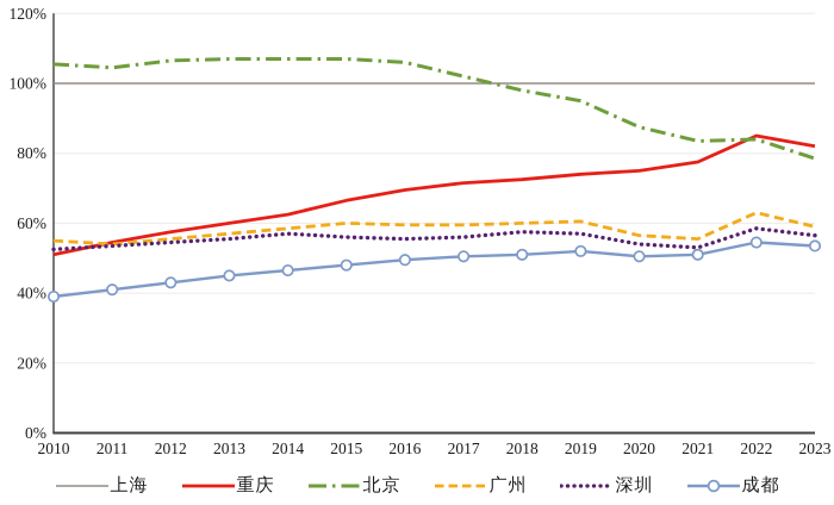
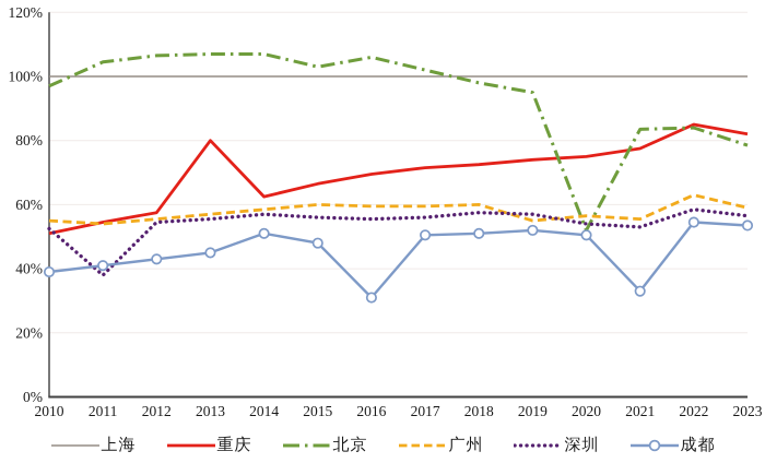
北京/2010: 106% -> 97%
深圳/2011: 54% -> 38%
重庆/2013: 60% -> 80%
成都/2014: 46% -> 51%
北京/2015: 107% -> 103%
成都/2016: 50% -> 31%
广州/2019: 60% -> 55%
北京/2020: 88% -> 52%
成都/2021: 51% -> 33%
